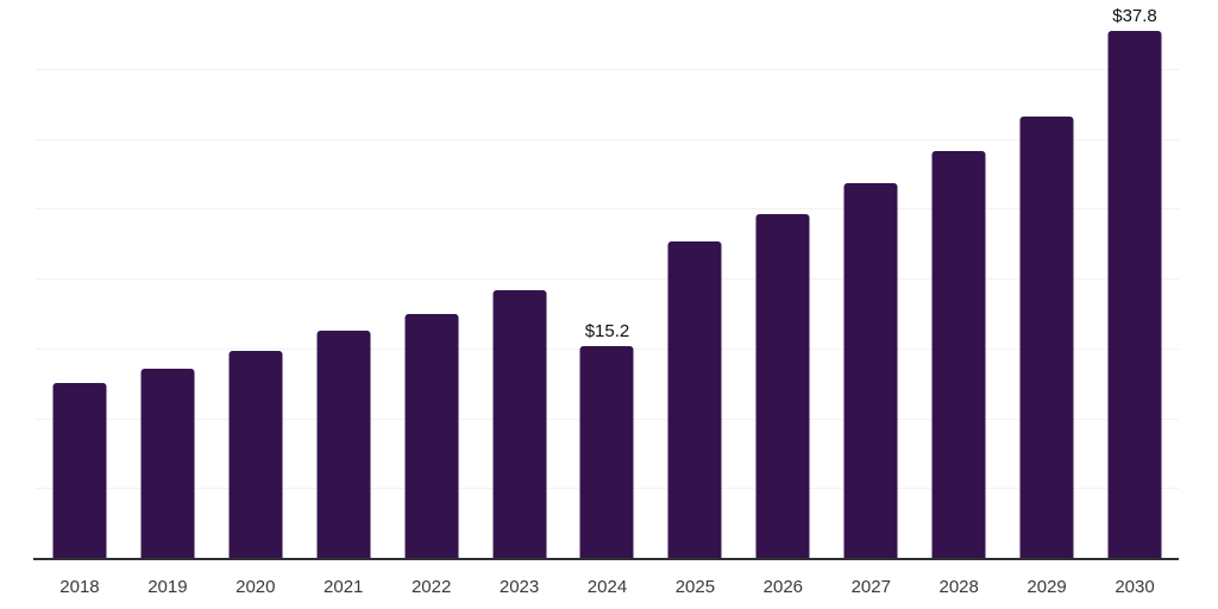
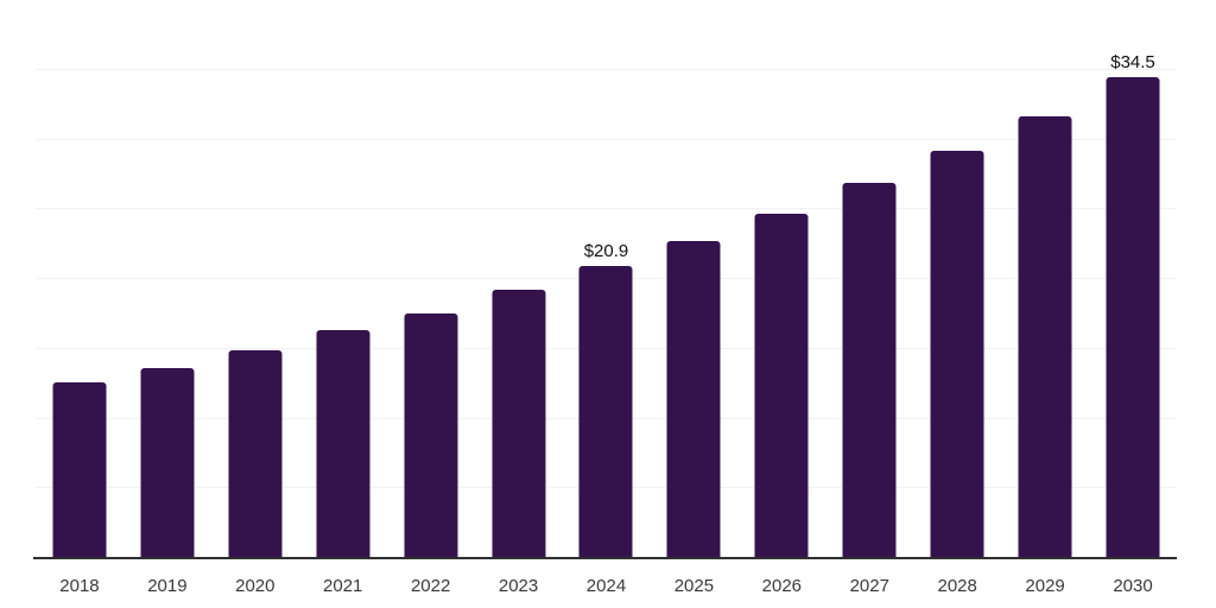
2024: $15.2 -> $20.9
2030: $37.8 -> $34.5
